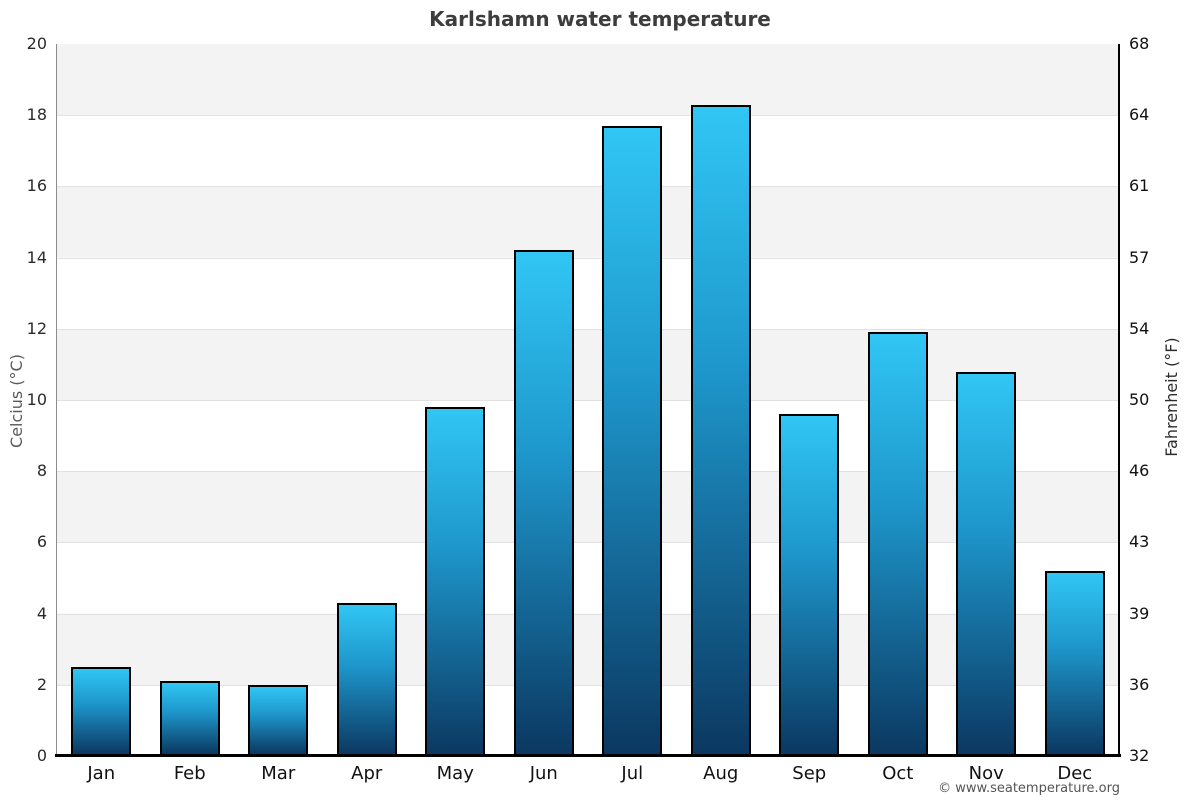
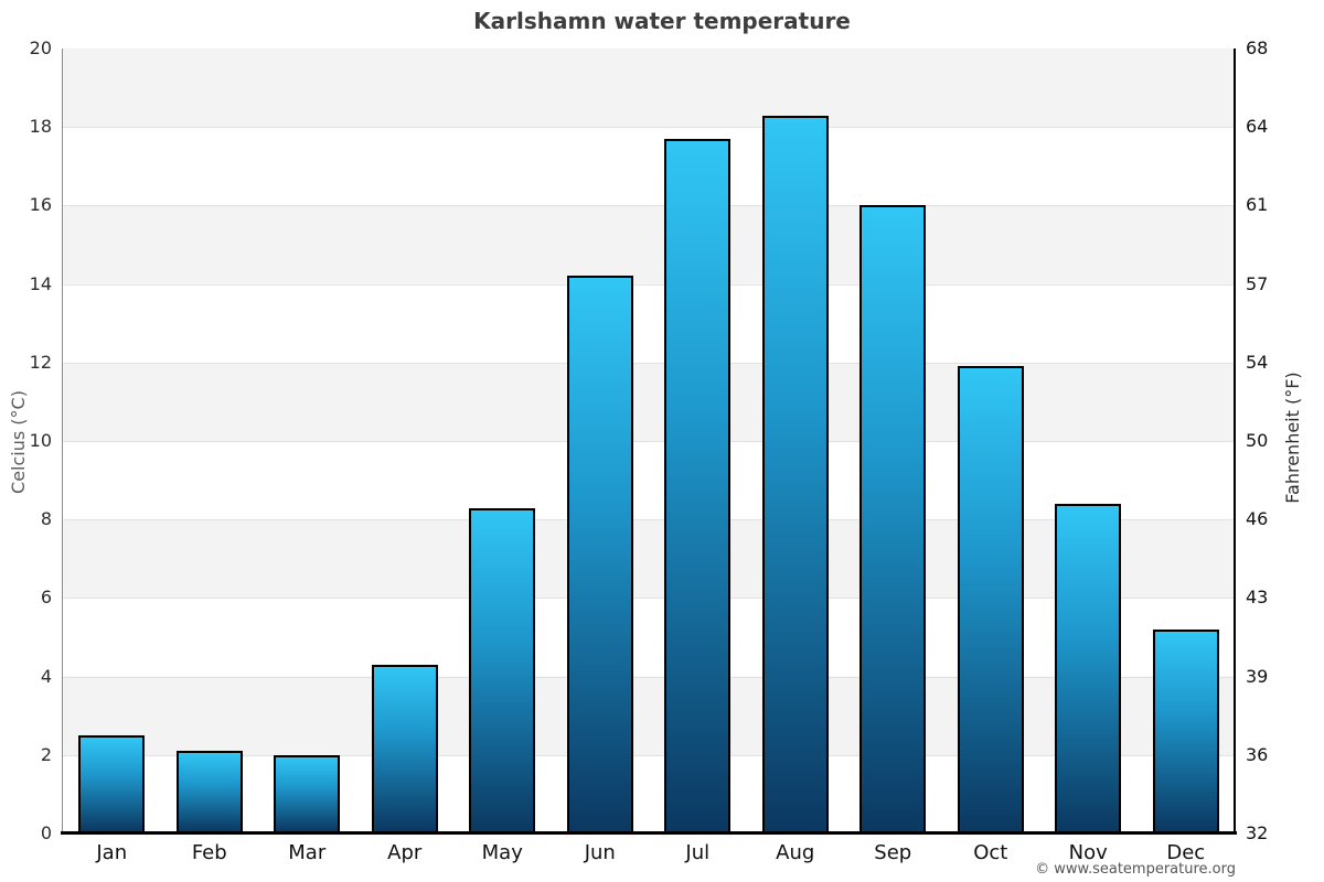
May: 9.8 -> 8.3
Sep: 9.6 -> 16.0
Nov: 10.8 -> 8.4
